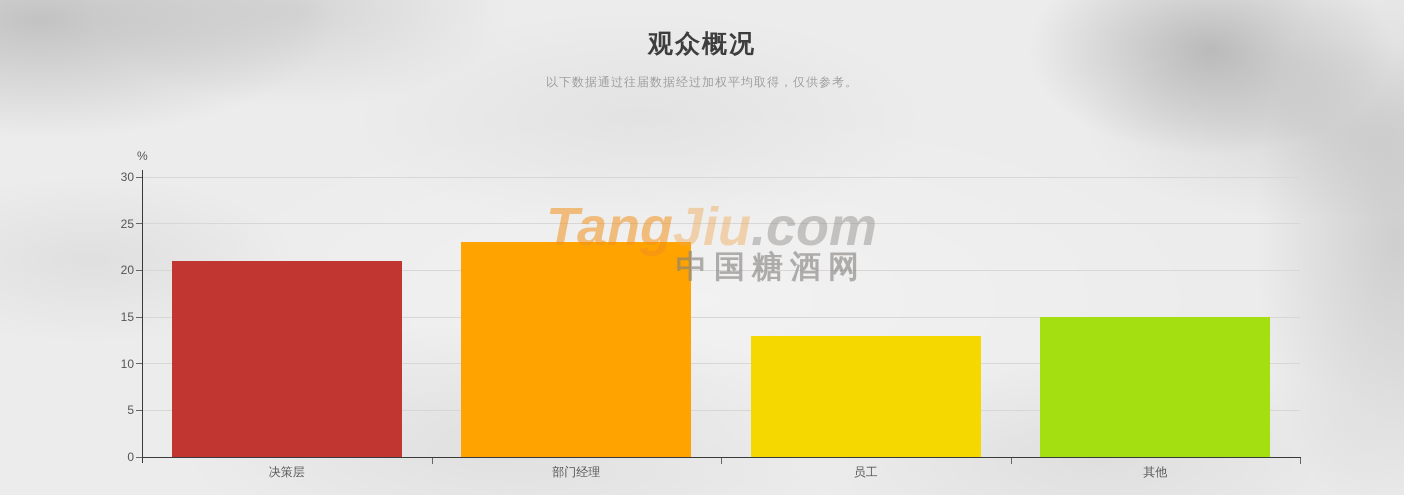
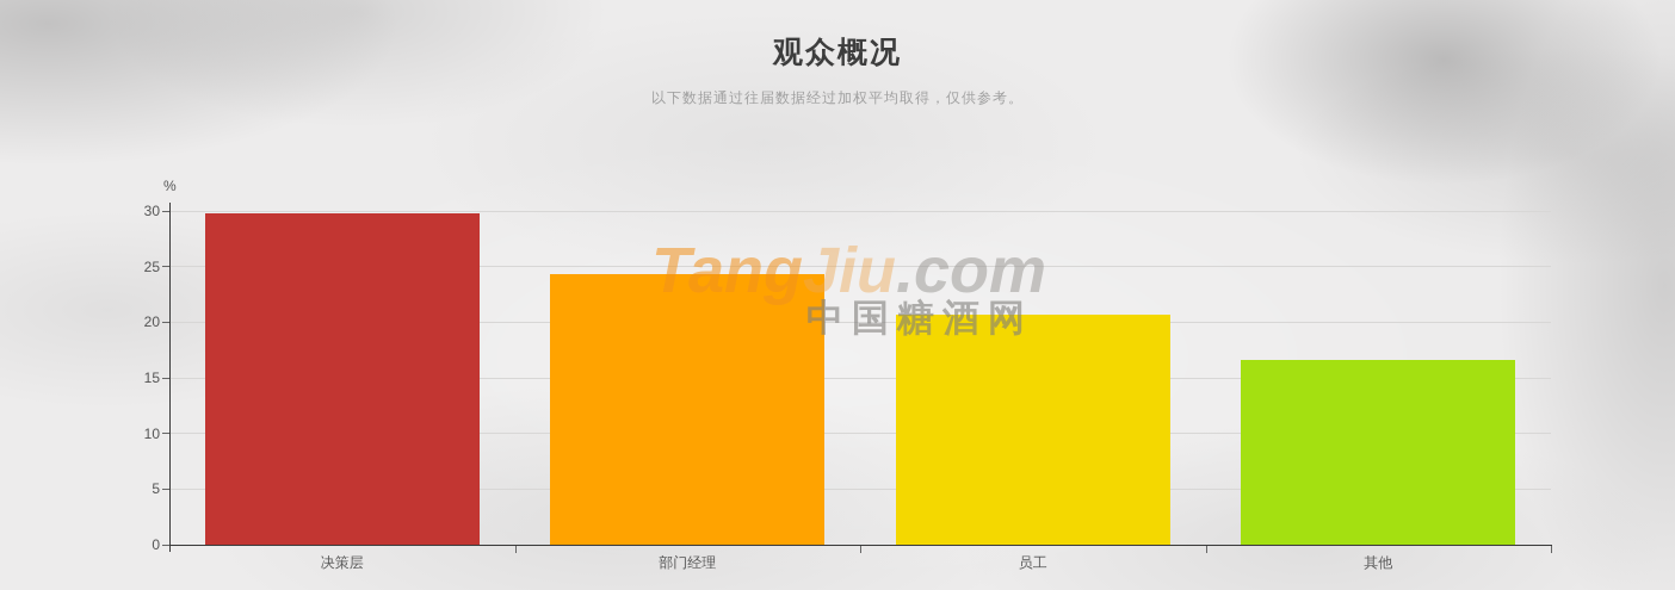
决策层: 21 -> 30
部门经理: 23 -> 24
员工: 13 -> 21
其他: 15 -> 17
